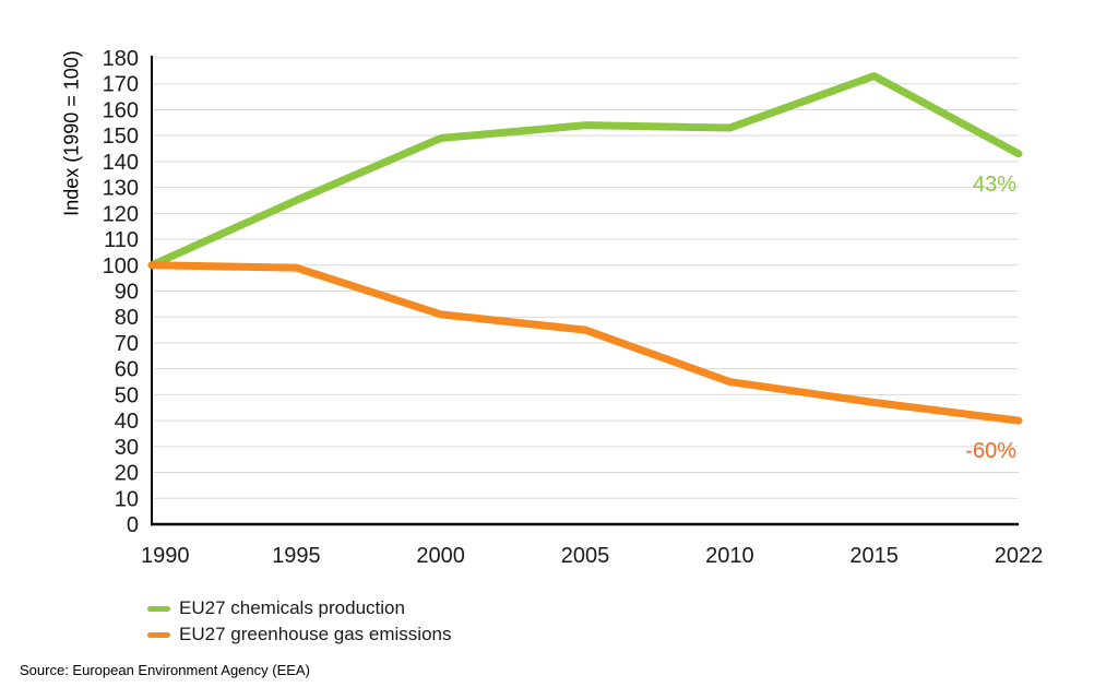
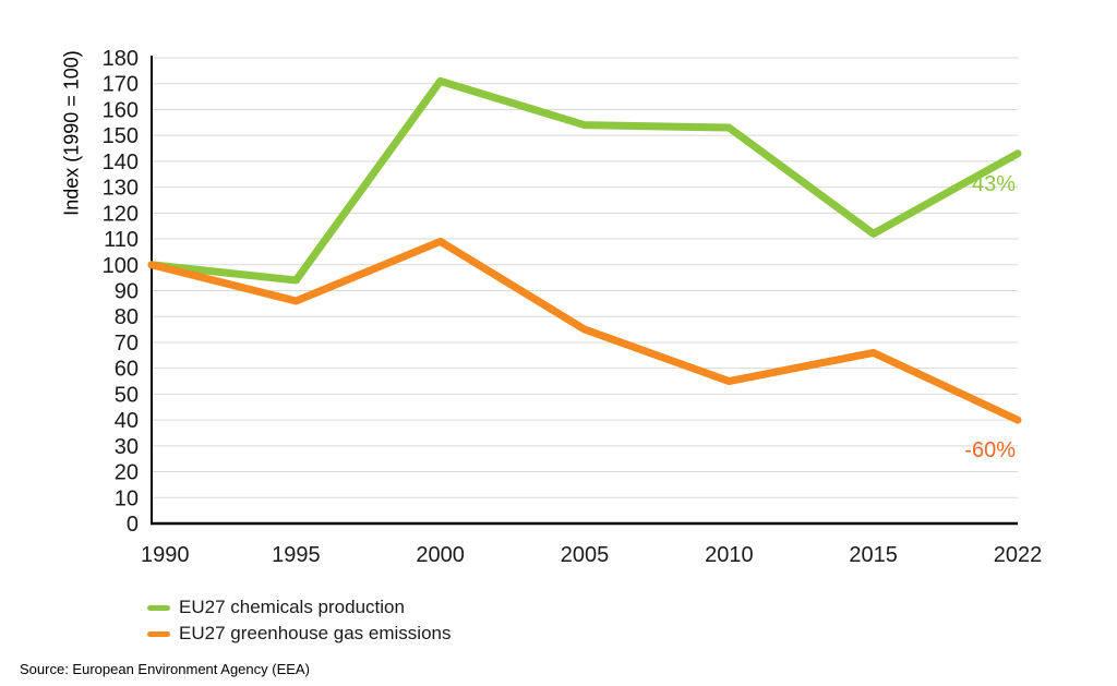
EU27 chemicals production/1995: 125 -> 94
EU27 greenhouse gas emissions/1995: 99 -> 86
EU27 chemicals production/2000: 149 -> 171
EU27 greenhouse gas emissions/2000: 81 -> 109
EU27 chemicals production/2015: 173 -> 112
EU27 greenhouse gas emissions/2015: 47 -> 66
